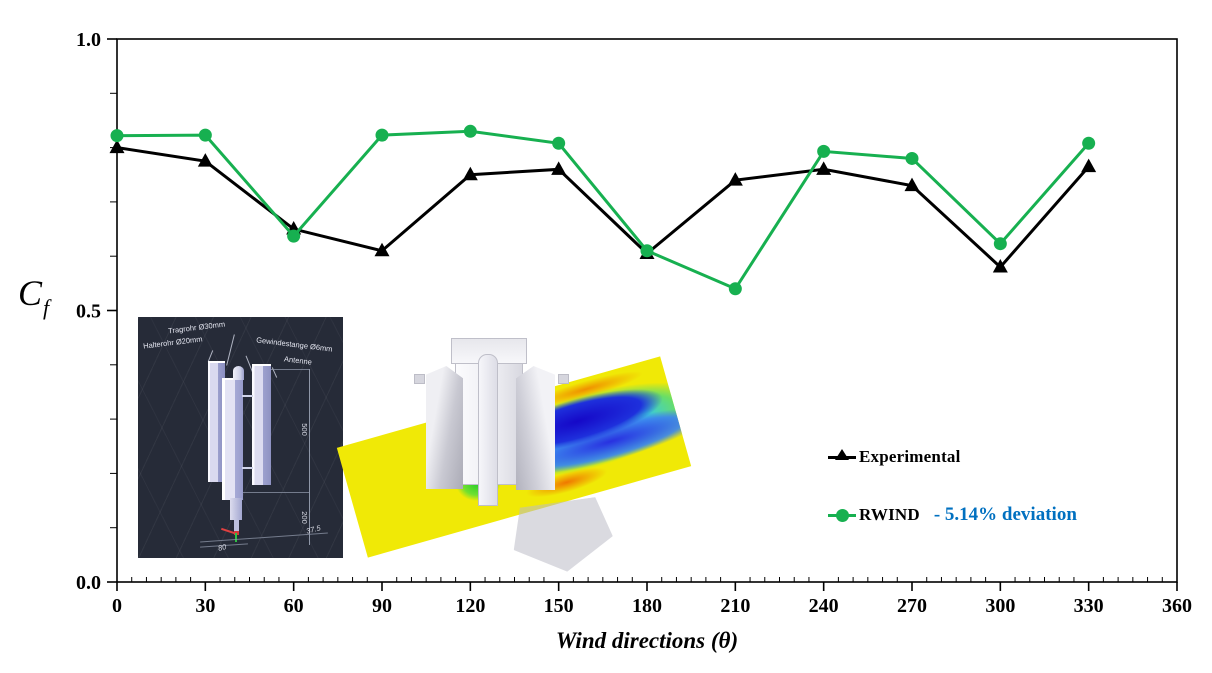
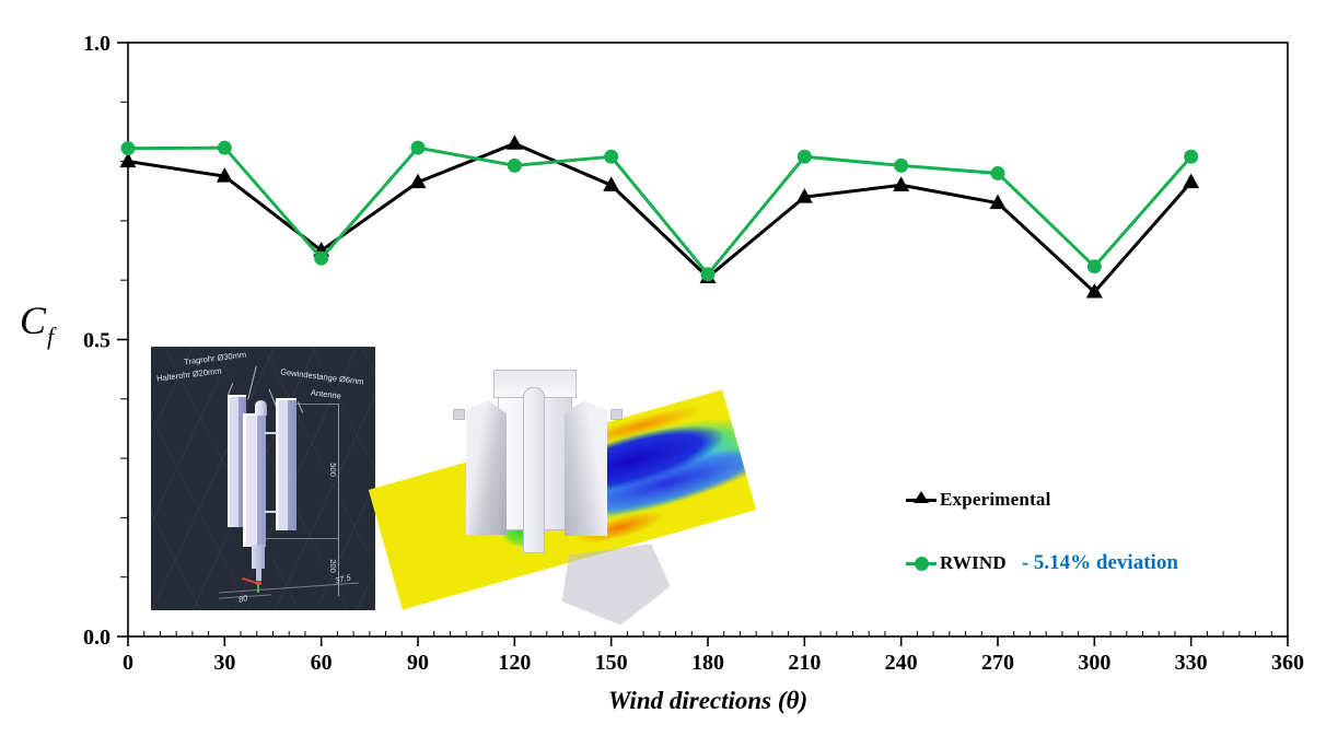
Experimental/90: 0.61 -> 0.77
Experimental/120: 0.75 -> 0.83
RWIND/120: 0.83 -> 0.79
RWIND/210: 0.54 -> 0.81
